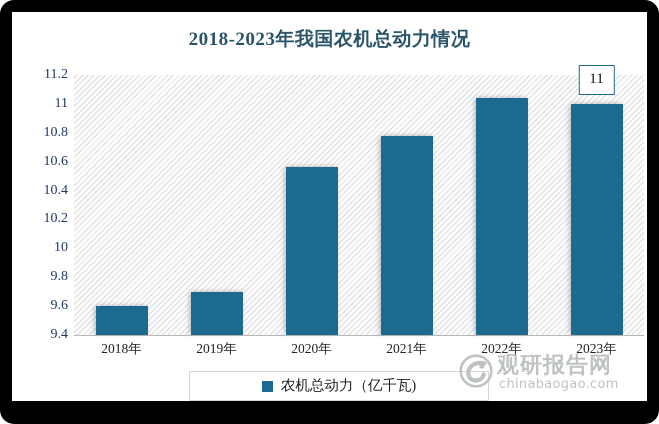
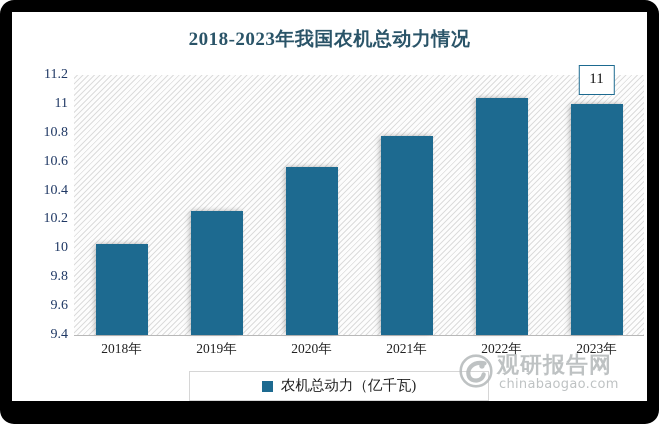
2018年: 9.60 -> 10.03
2019年: 9.70 -> 10.26
